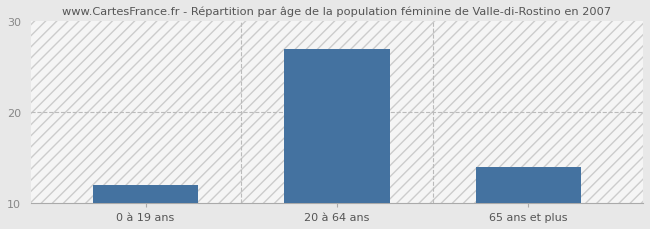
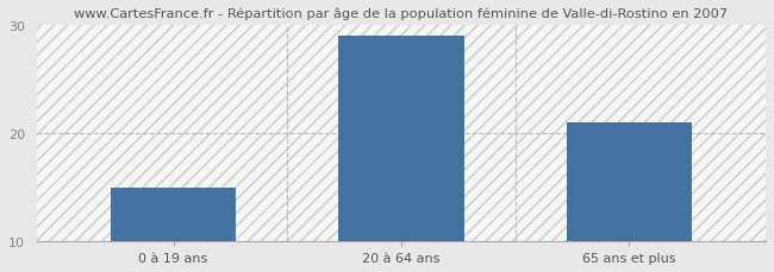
0 à 19 ans: 12 -> 15
20 à 64 ans: 27 -> 29
65 ans et plus: 14 -> 21
